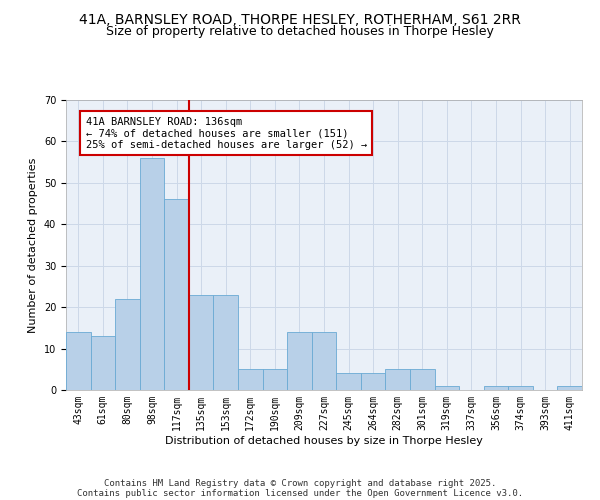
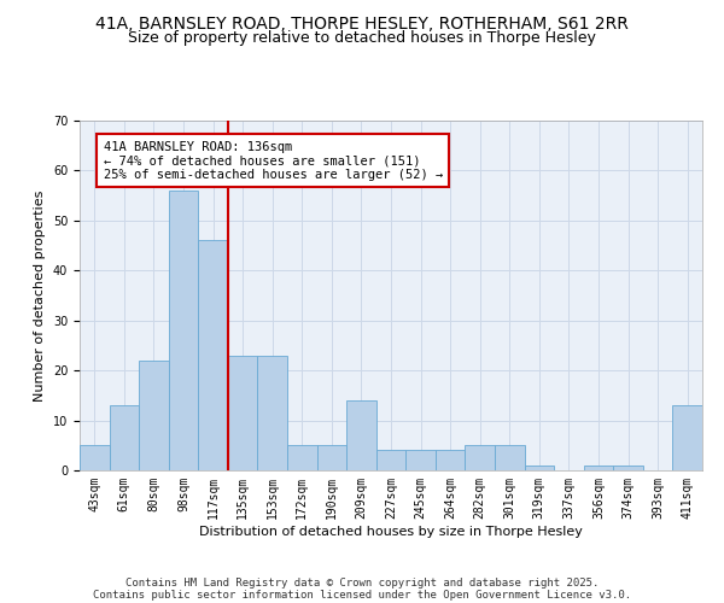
43sqm: 14 -> 5
227sqm: 14 -> 4
411sqm: 1 -> 13
